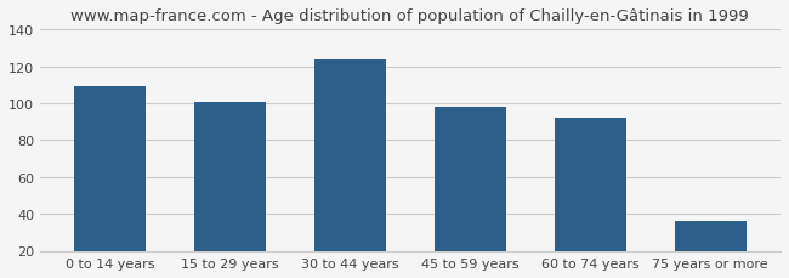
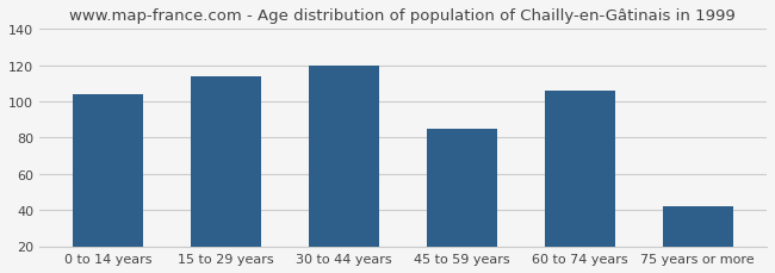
0 to 14 years: 109 -> 104
15 to 29 years: 101 -> 114
30 to 44 years: 124 -> 120
45 to 59 years: 98 -> 85
60 to 74 years: 92 -> 106
75 years or more: 36 -> 42
